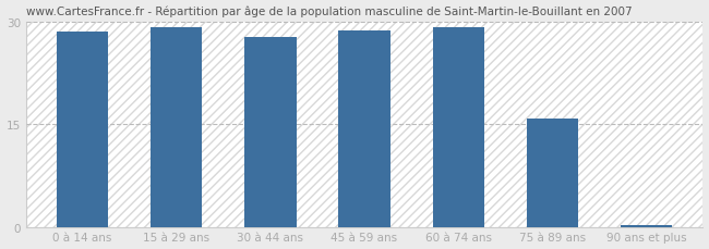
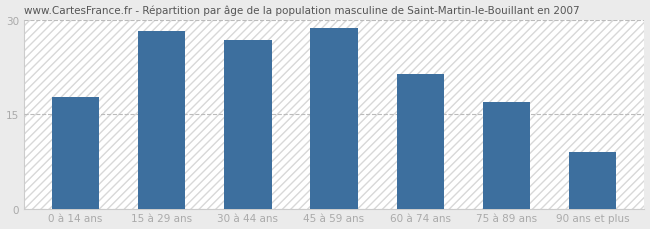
0 à 14 ans: 28.5 -> 17.8
15 à 29 ans: 29.2 -> 28.2
30 à 44 ans: 27.8 -> 26.8
60 à 74 ans: 29.2 -> 21.4
75 à 89 ans: 15.9 -> 17.0
90 ans et plus: 0.3 -> 9.0
